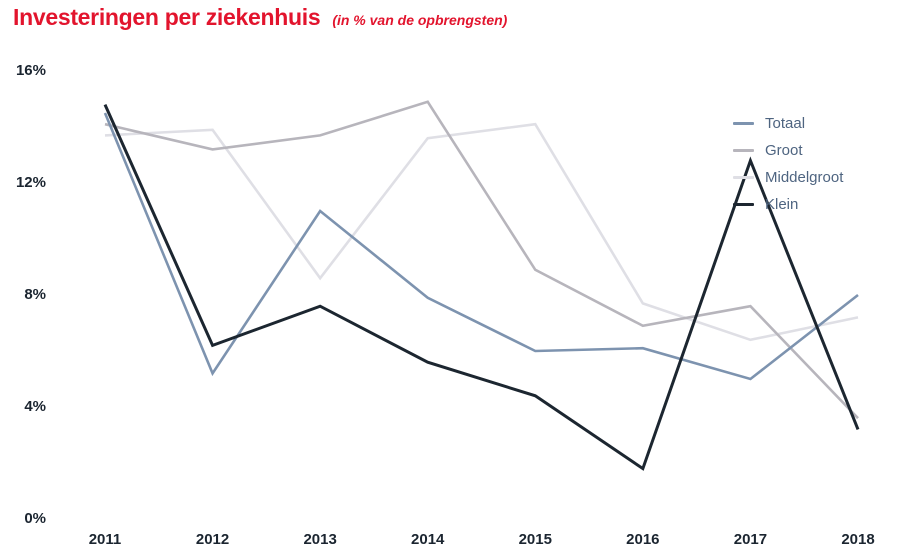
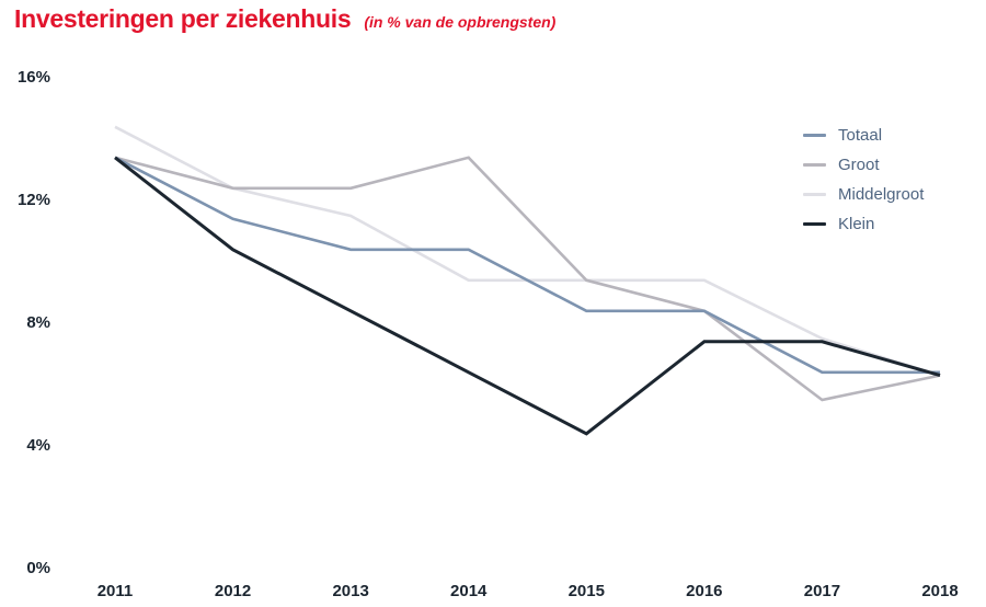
Totaal/2011: 14.5% -> 13.4%
Groot/2011: 14.1% -> 13.4%
Middelgroot/2011: 13.7% -> 14.4%
Klein/2011: 14.8% -> 13.4%
Totaal/2012: 5.2% -> 11.4%
Groot/2012: 13.2% -> 12.4%
Middelgroot/2012: 13.9% -> 12.4%
Klein/2012: 6.2% -> 10.4%
Totaal/2013: 11.0% -> 10.4%
Groot/2013: 13.7% -> 12.4%
Middelgroot/2013: 8.6% -> 11.5%
Klein/2013: 7.6% -> 8.4%
Totaal/2014: 7.9% -> 10.4%
Groot/2014: 14.9% -> 13.4%
Middelgroot/2014: 13.6% -> 9.4%
Klein/2014: 5.6% -> 6.4%
Totaal/2015: 6.0% -> 8.4%
Groot/2015: 8.9% -> 9.4%
Middelgroot/2015: 14.1% -> 9.4%
Totaal/2016: 6.1% -> 8.4%
Groot/2016: 6.9% -> 8.4%
Middelgroot/2016: 7.7% -> 9.4%
Klein/2016: 1.8% -> 7.4%
Totaal/2017: 5.0% -> 6.4%
Groot/2017: 7.6% -> 5.5%
Middelgroot/2017: 6.4% -> 7.5%
Klein/2017: 12.8% -> 7.4%
Totaal/2018: 8.0% -> 6.4%
Groot/2018: 3.6% -> 6.3%
Middelgroot/2018: 7.2% -> 6.3%
Klein/2018: 3.2% -> 6.3%
